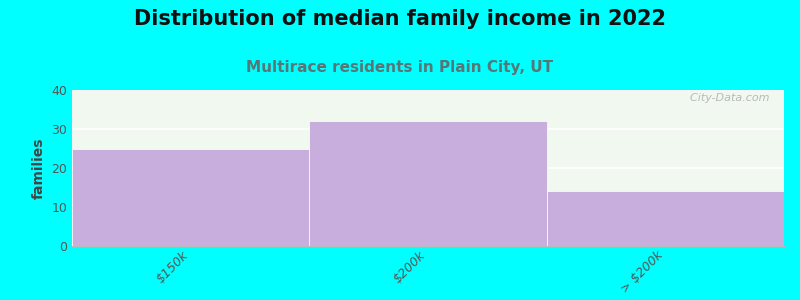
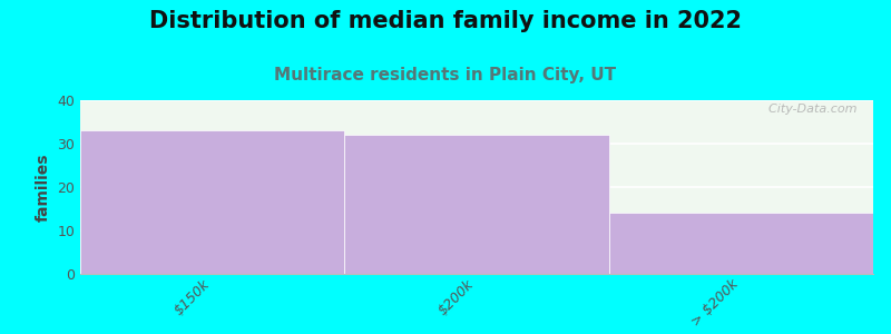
$150k: 25 -> 33
